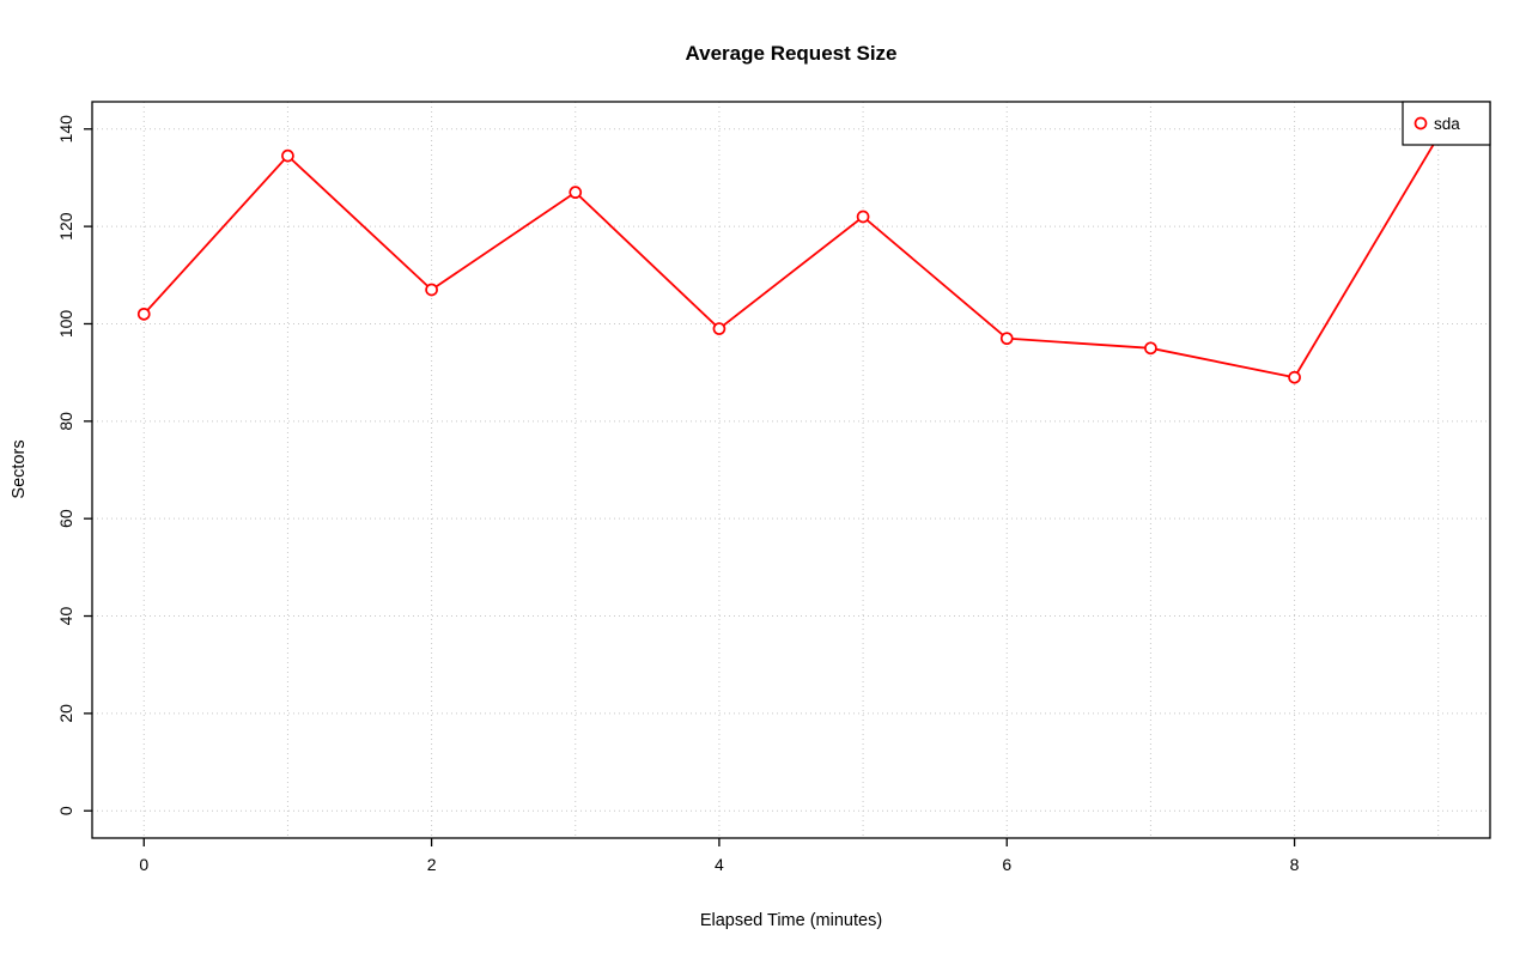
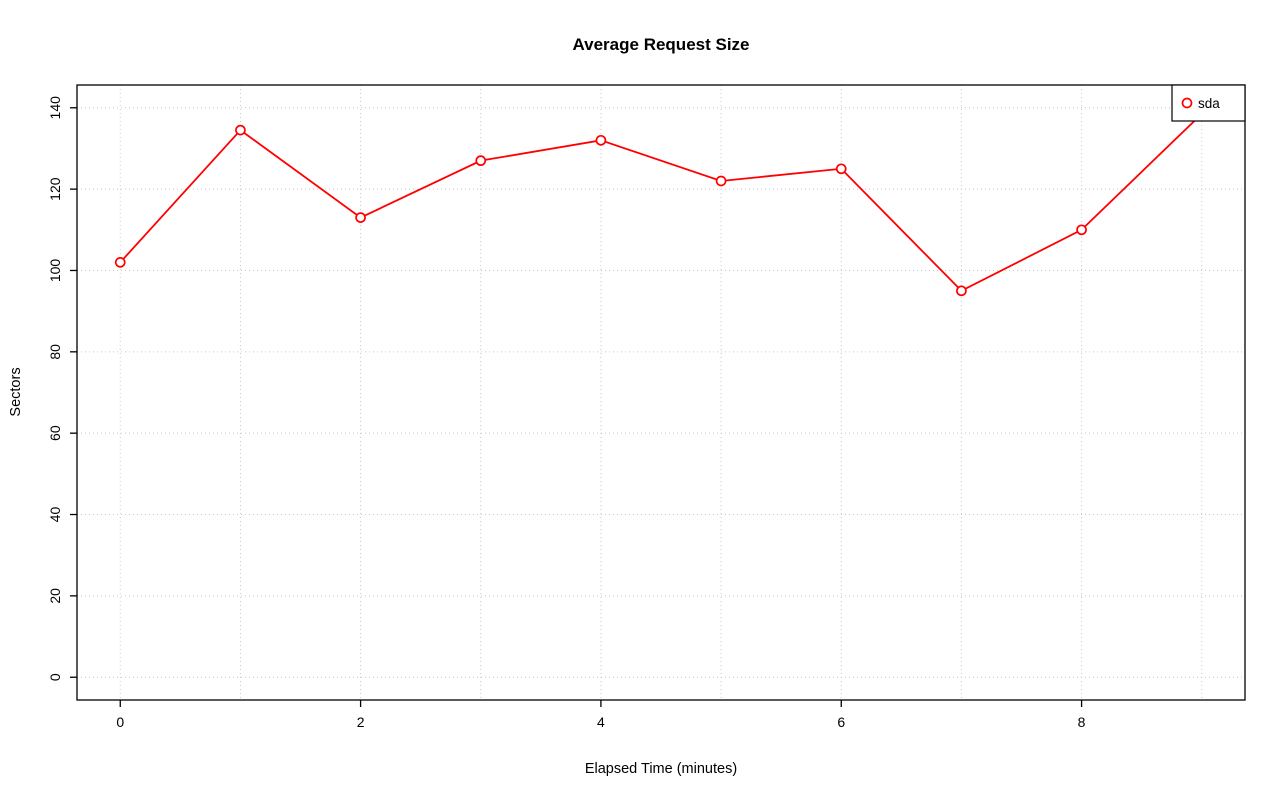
2: 107 -> 113
4: 99 -> 132
6: 97 -> 125
8: 89 -> 110
